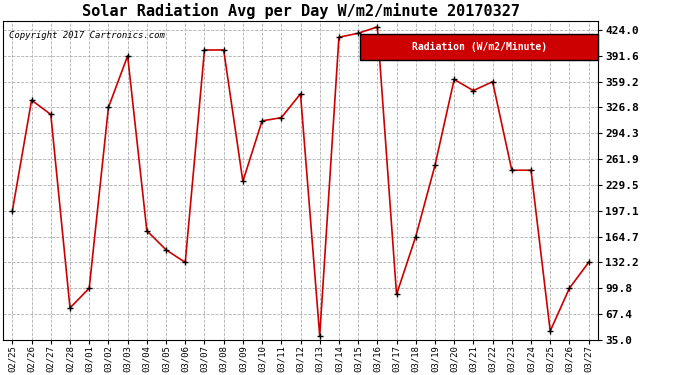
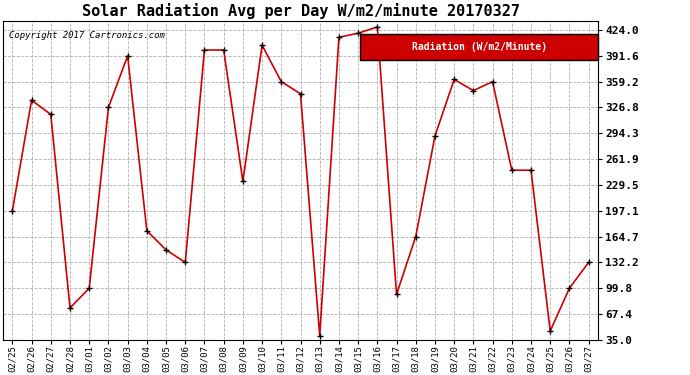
03/10: 310 -> 405
03/11: 314 -> 359
03/19: 254 -> 291
